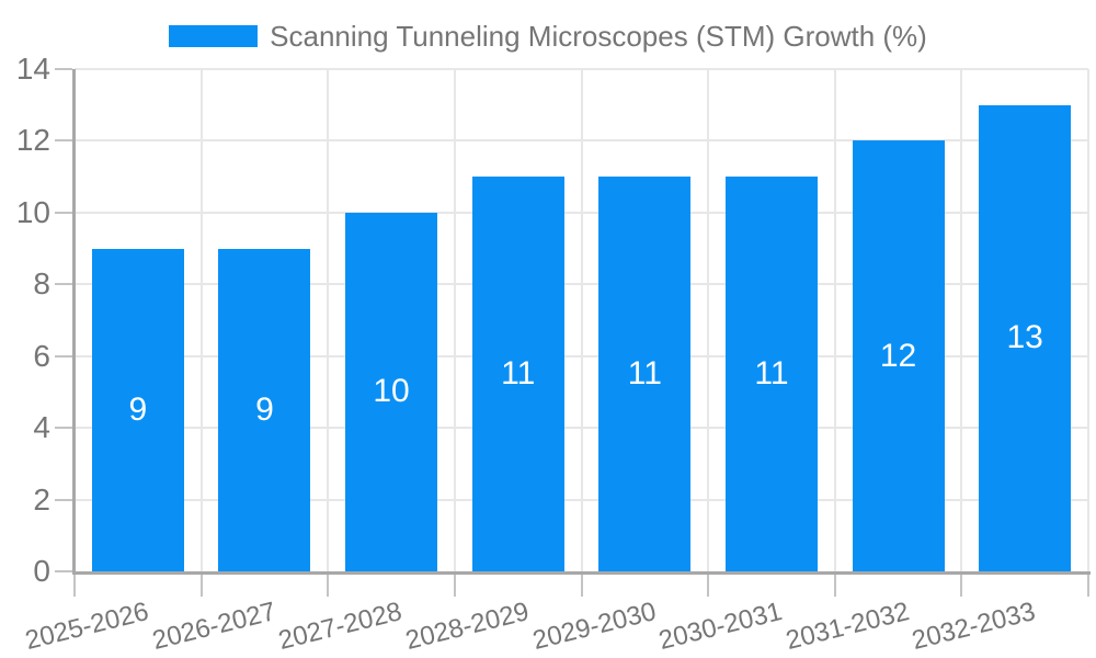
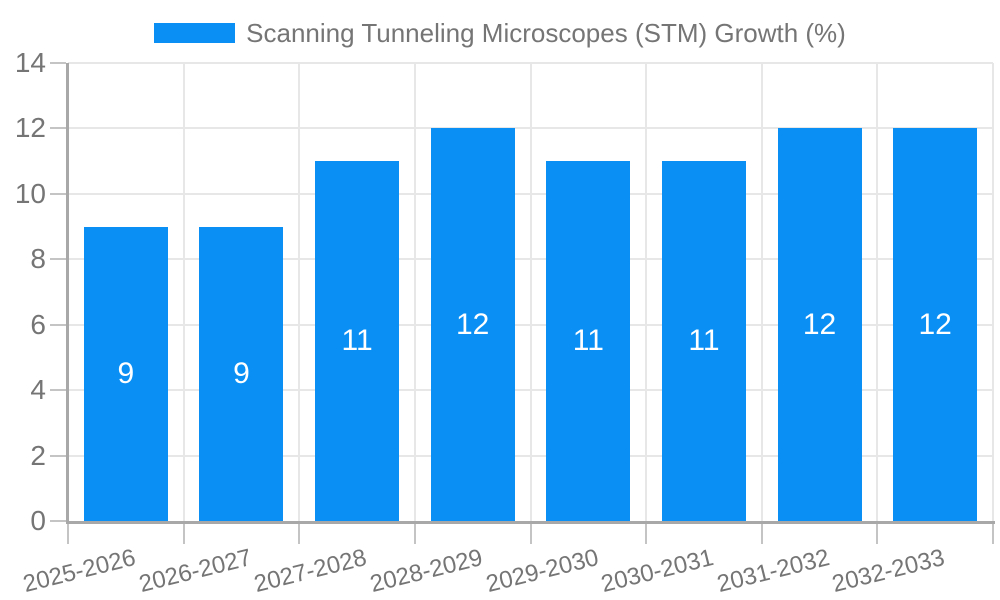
2027-2028: 10 -> 11
2028-2029: 11 -> 12
2032-2033: 13 -> 12
